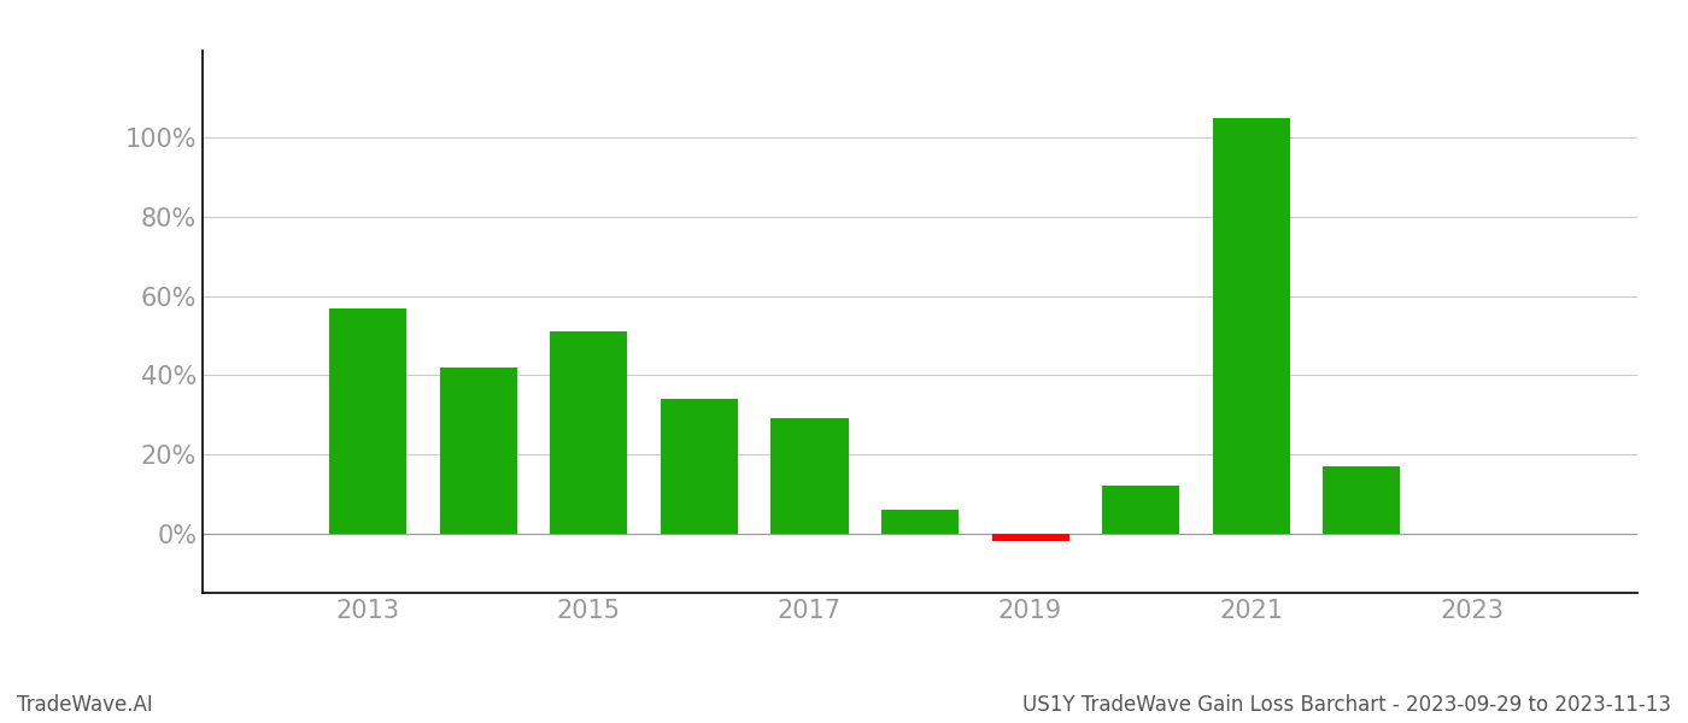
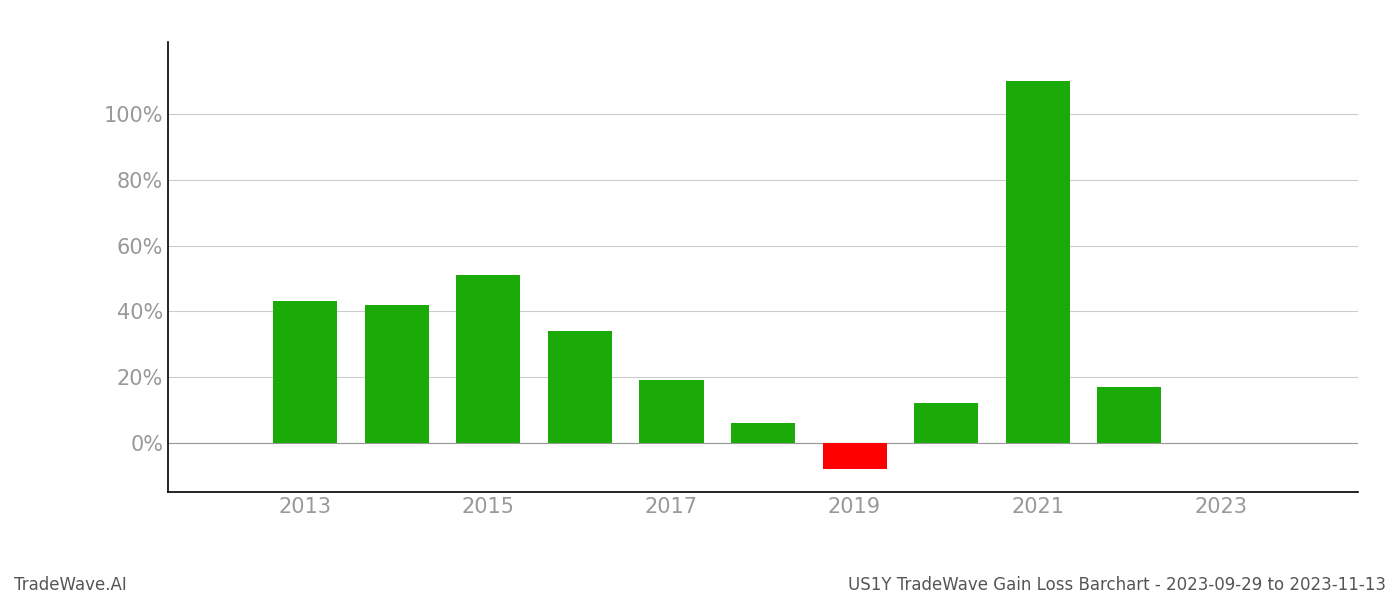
2013: 57% -> 43%
2017: 29% -> 19%
2019: -2% -> -8%
2021: 105% -> 110%
